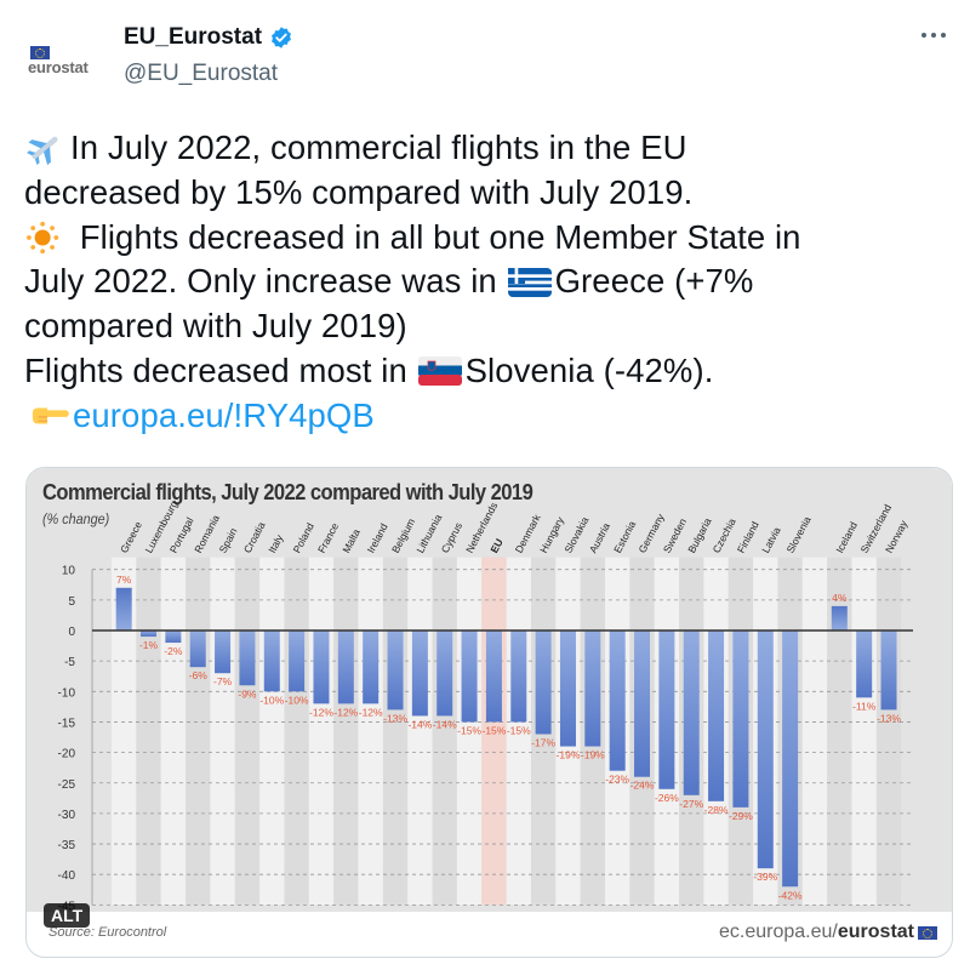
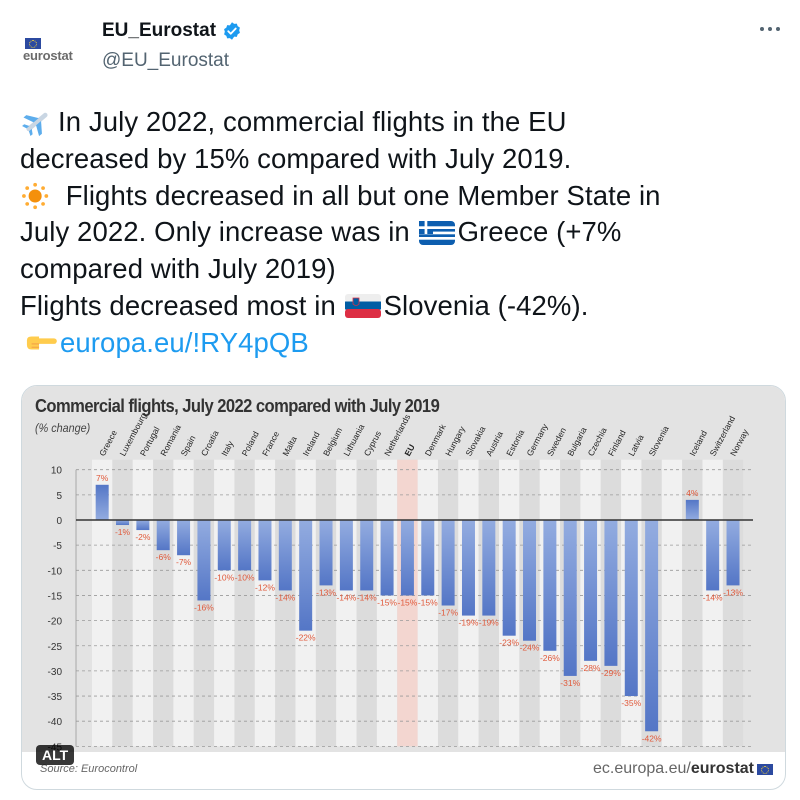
Croatia: -9% -> -16%
Malta: -12% -> -14%
Ireland: -12% -> -22%
Bulgaria: -27% -> -31%
Latvia: -39% -> -35%
Switzerland: -11% -> -14%
